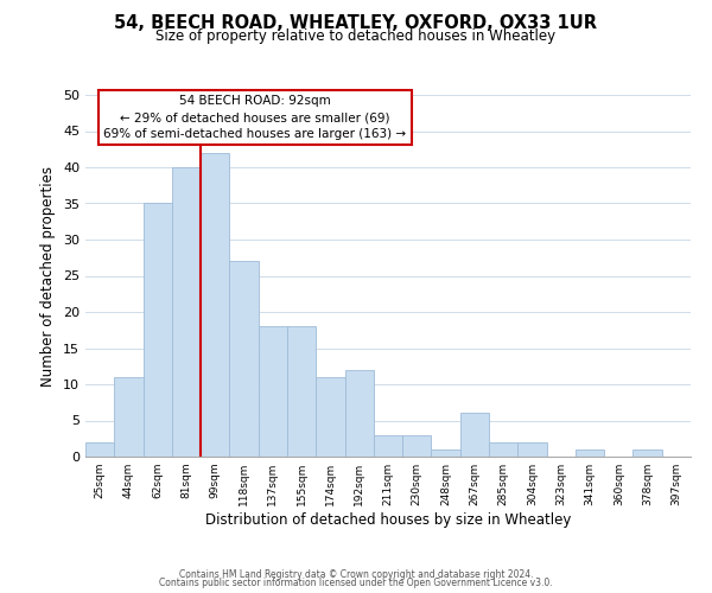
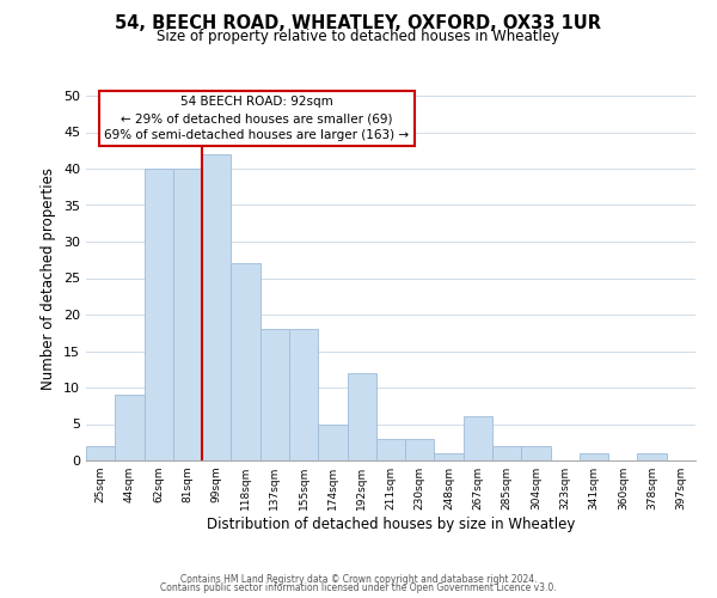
44sqm: 11 -> 9
62sqm: 35 -> 40
174sqm: 11 -> 5
